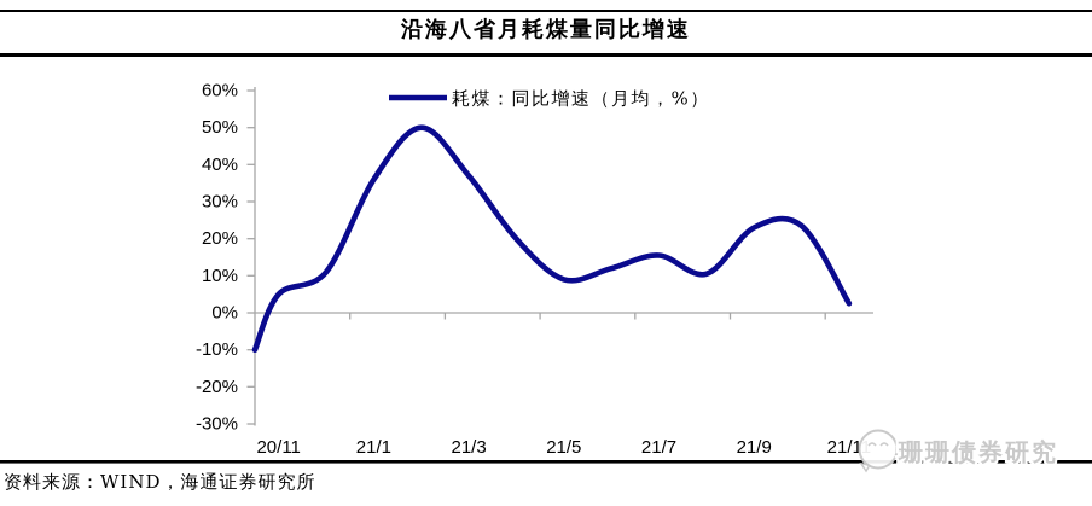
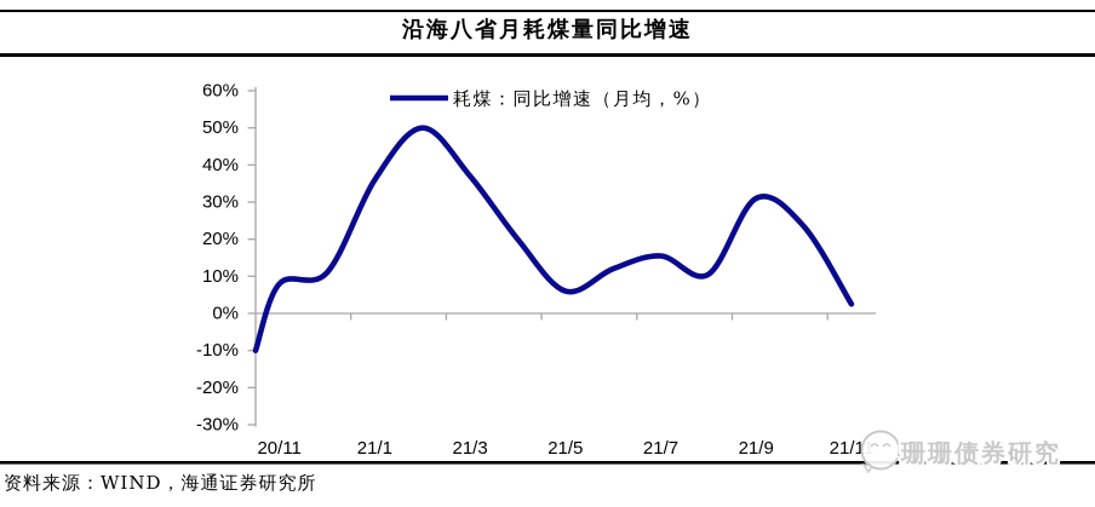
20/11: 5% -> 8%
21/5: 9% -> 6%
21/9: 23% -> 31%
